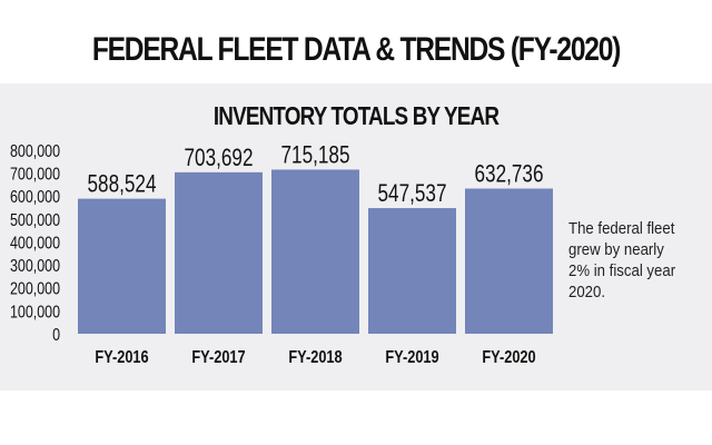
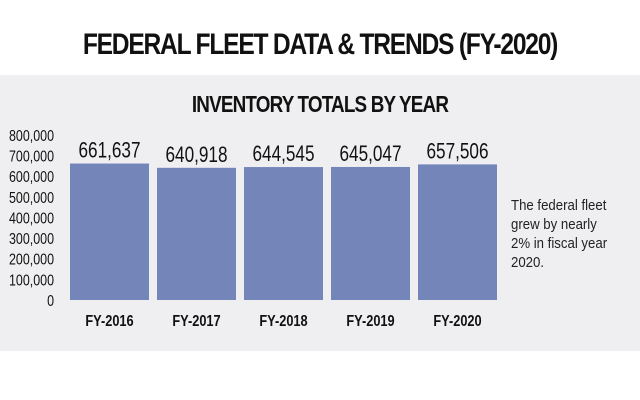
FY-2016: 588,524 -> 661,637
FY-2017: 703,692 -> 640,918
FY-2018: 715,185 -> 644,545
FY-2019: 547,537 -> 645,047
FY-2020: 632,736 -> 657,506
